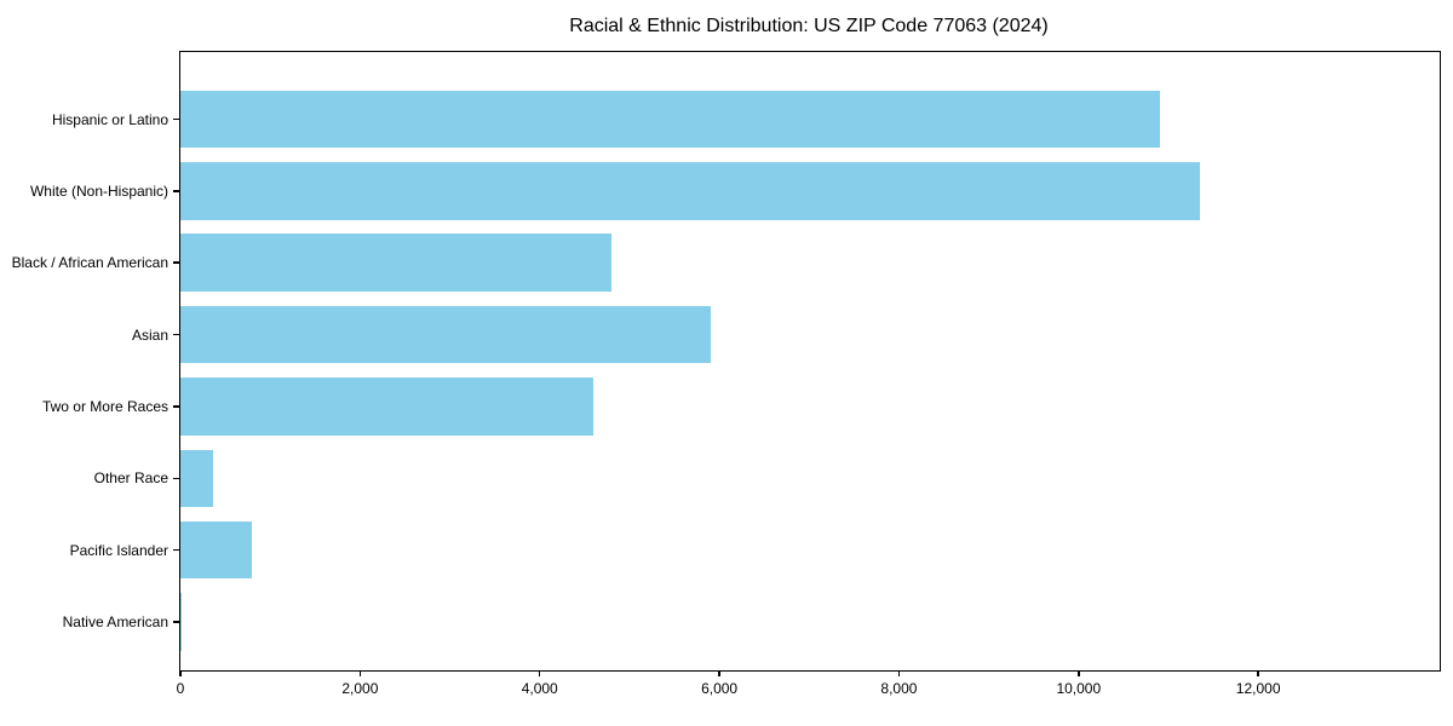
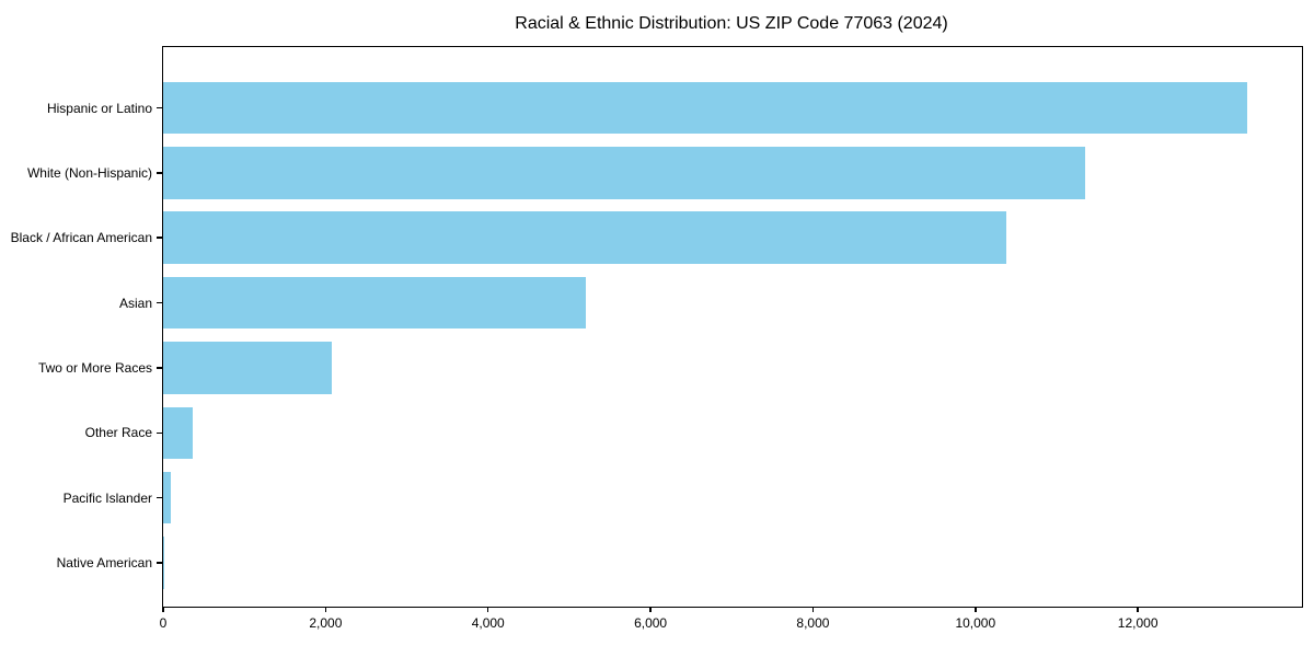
Hispanic or Latino: 10900 -> 13400
Black / African American: 4800 -> 10400
Asian: 5900 -> 5200
Two or More Races: 4600 -> 2100
Pacific Islander: 800 -> 100
